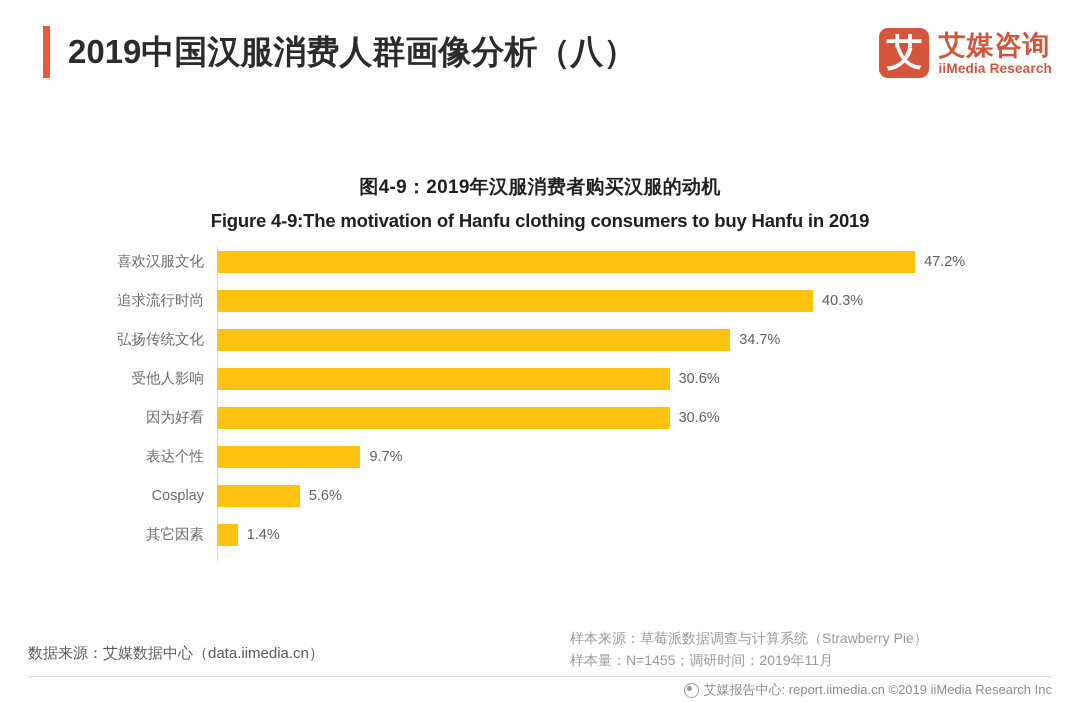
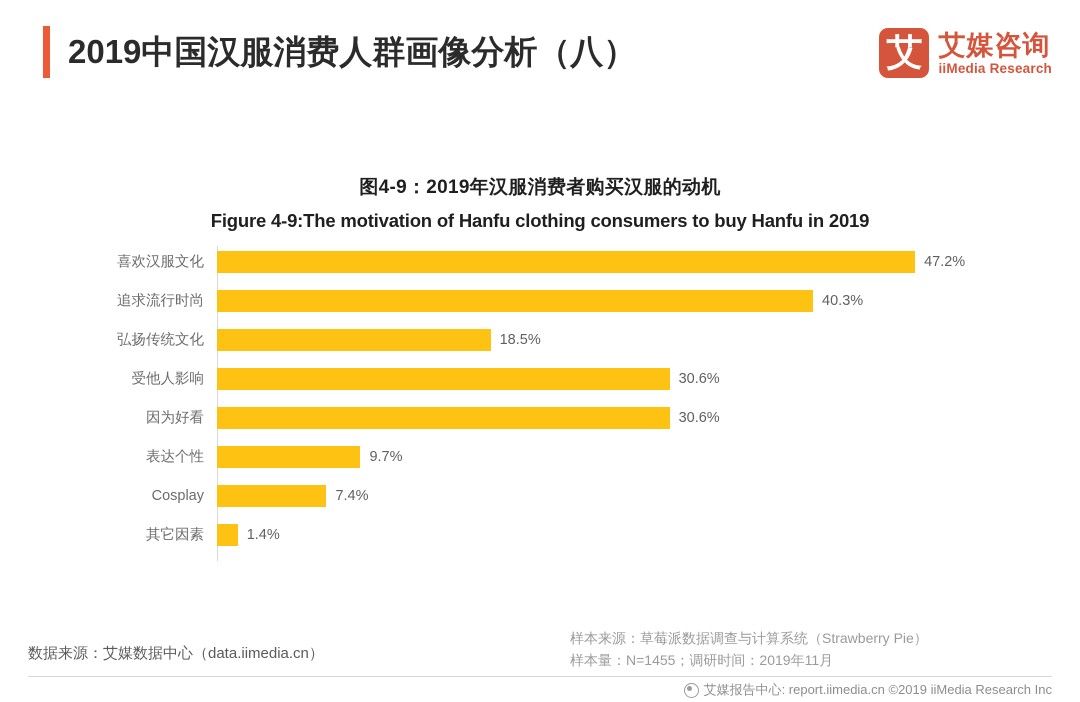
弘扬传统文化: 34.7% -> 18.5%
Cosplay: 5.6% -> 7.4%
